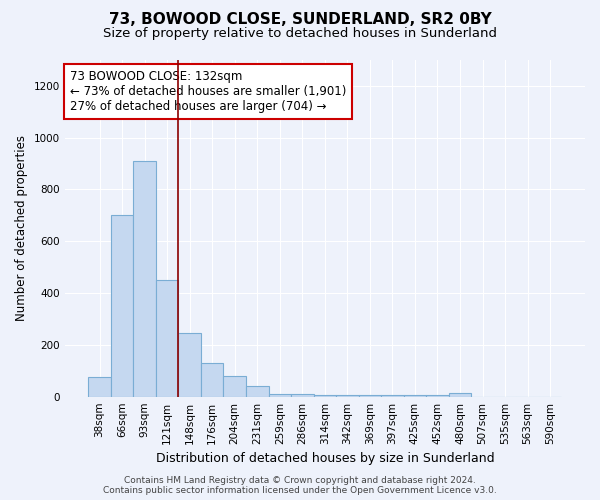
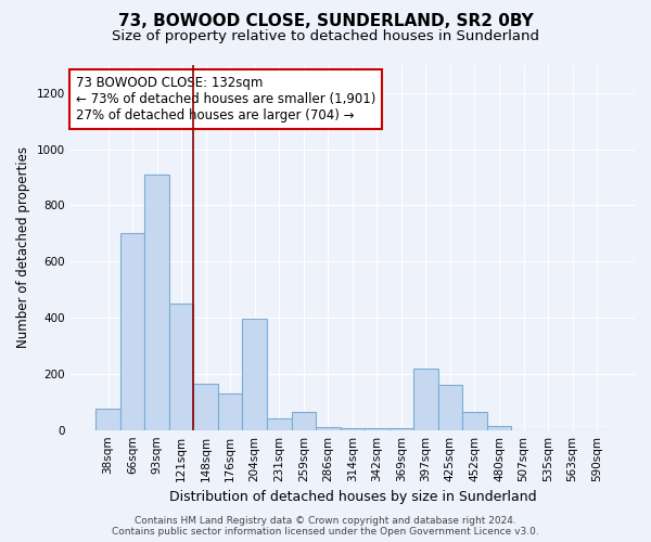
148sqm: 245 -> 165
204sqm: 80 -> 395
259sqm: 10 -> 65
397sqm: 5 -> 220
425sqm: 5 -> 160
452sqm: 5 -> 65
